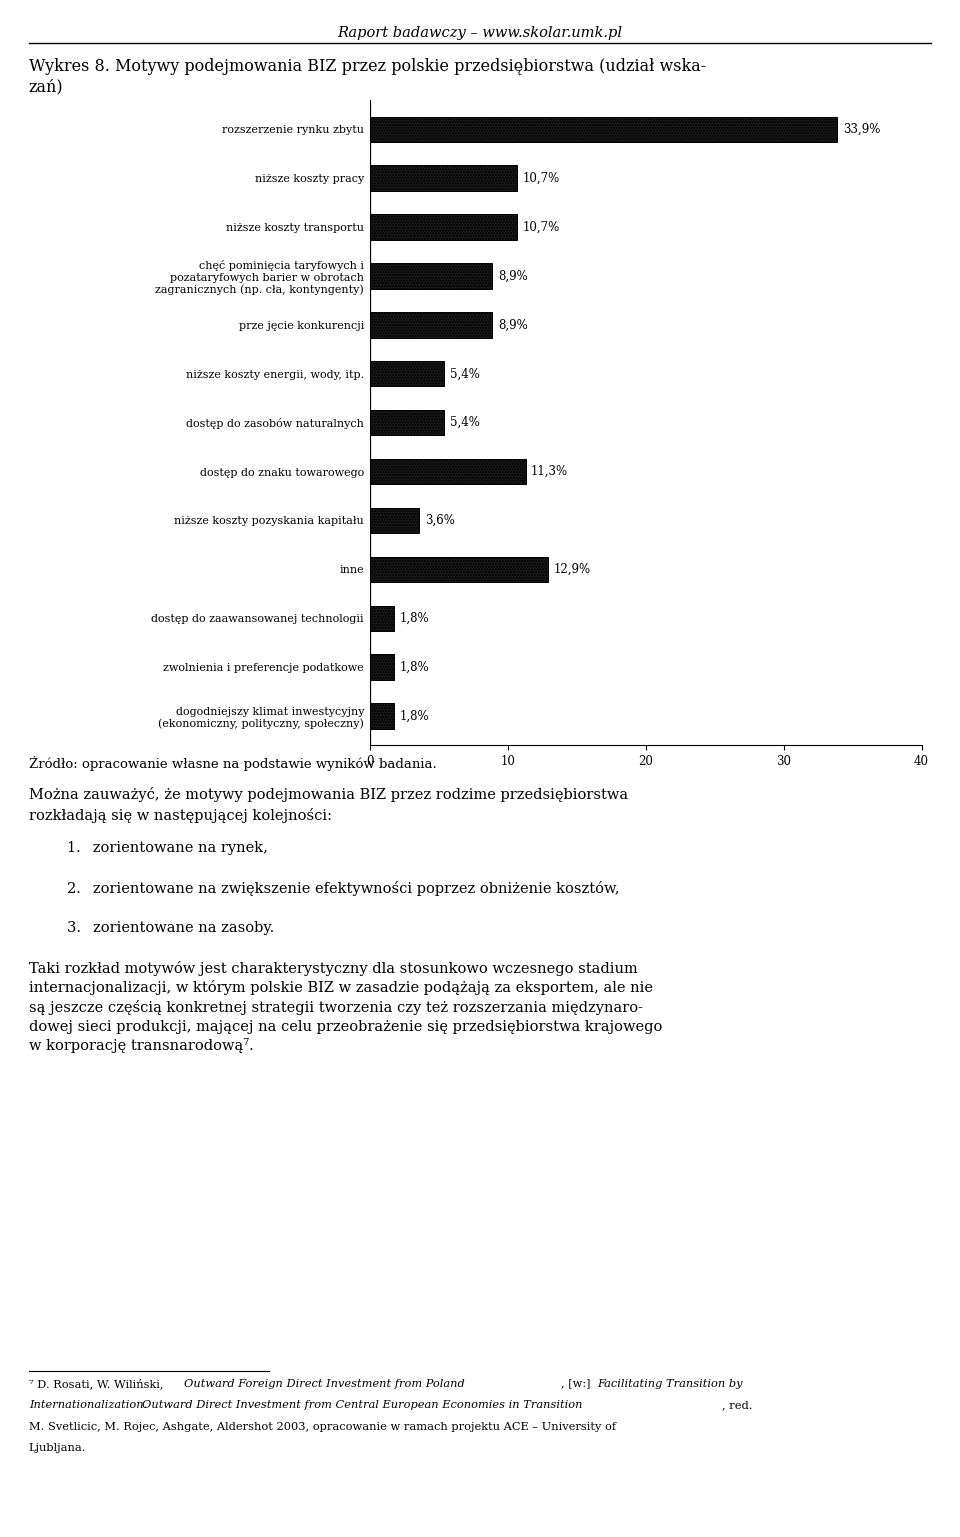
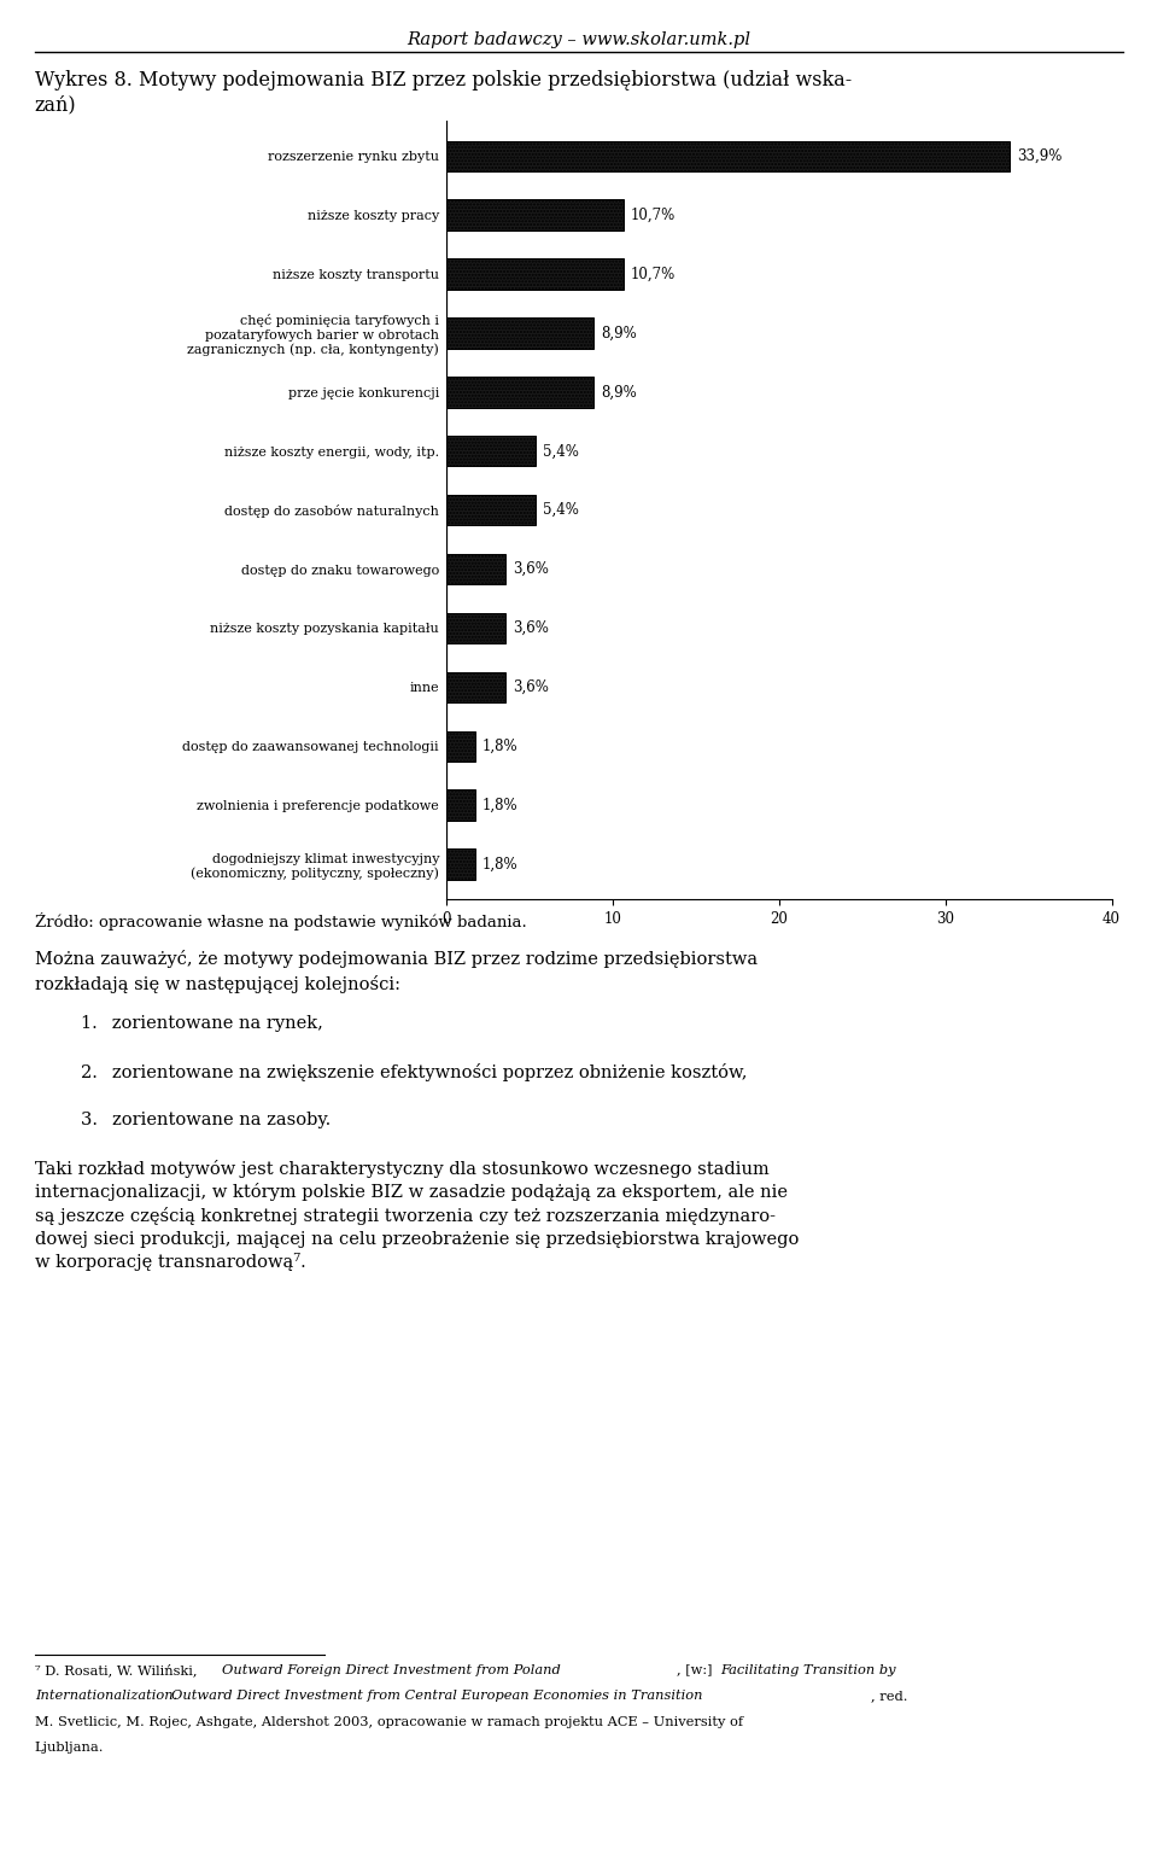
dostęp do znaku towarowego: 11,3% -> 3,6%
inne: 12,9% -> 3,6%
